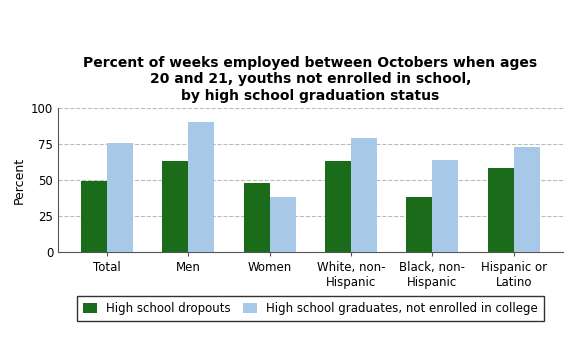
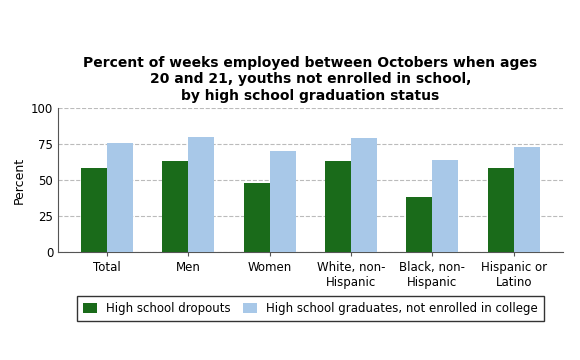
High school dropouts/Total: 49 -> 58
High school graduates, not enrolled in college/Men: 90 -> 80
High school graduates, not enrolled in college/Women: 38 -> 70
